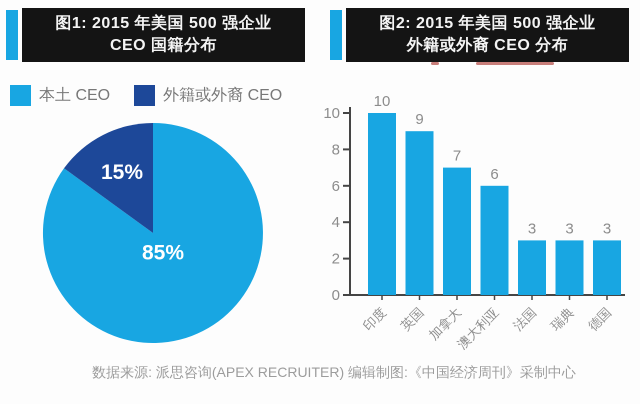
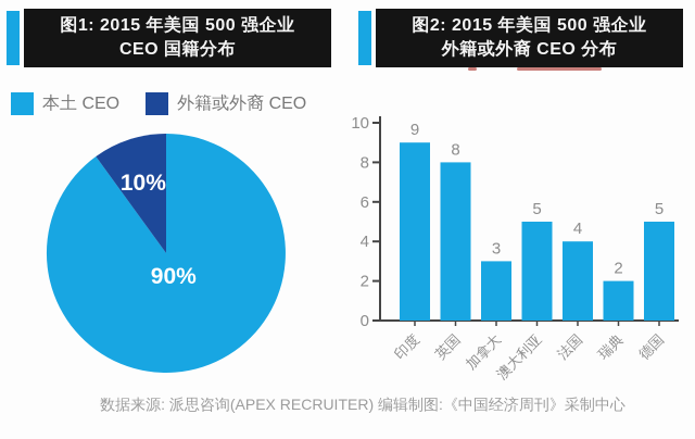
图1: 2015年美国500强企业CEO国籍分布/本土 CEO: 85% -> 90%
图1: 2015年美国500强企业CEO国籍分布/外籍或外裔 CEO: 15% -> 10%
图2: 2015年美国500强企业外籍或外裔CEO分布/印度: 10 -> 9
图2: 2015年美国500强企业外籍或外裔CEO分布/英国: 9 -> 8
图2: 2015年美国500强企业外籍或外裔CEO分布/加拿大: 7 -> 3
图2: 2015年美国500强企业外籍或外裔CEO分布/澳大利亚: 6 -> 5
图2: 2015年美国500强企业外籍或外裔CEO分布/法国: 3 -> 4
图2: 2015年美国500强企业外籍或外裔CEO分布/瑞典: 3 -> 2
图2: 2015年美国500强企业外籍或外裔CEO分布/德国: 3 -> 5
